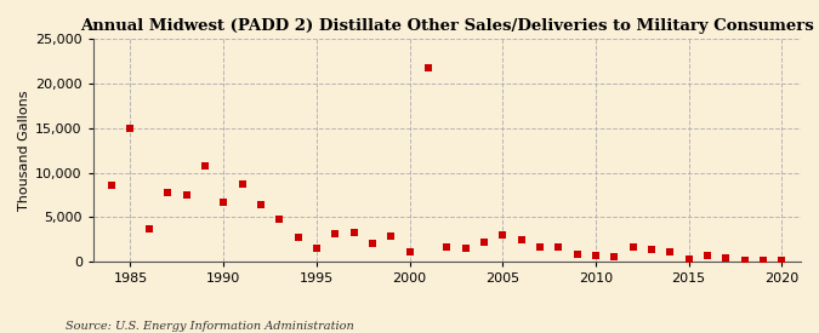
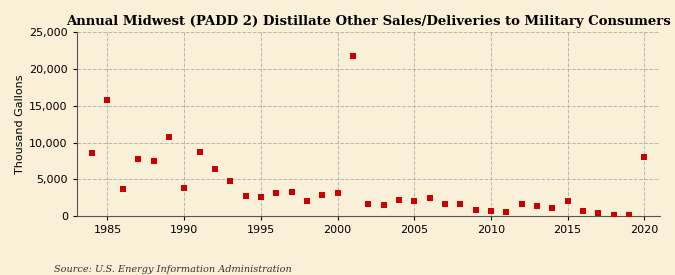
1985: 14,900 -> 15,800
1990: 6,700 -> 3,800
1995: 1,500 -> 2,600
2000: 1,100 -> 3,200
2005: 3,000 -> 2,000
2015: 300 -> 2,000
2020: 100 -> 8,000
